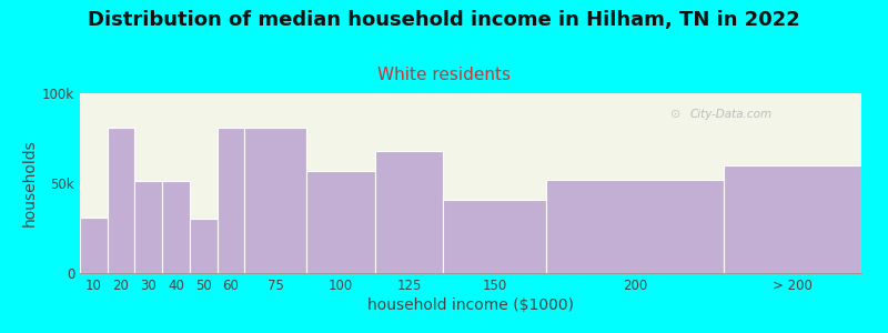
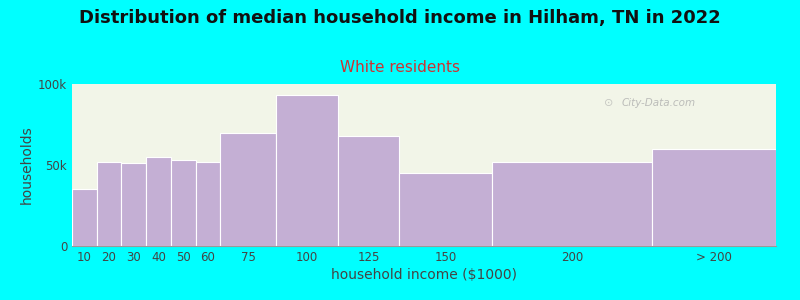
10: 31k -> 35k
20: 81k -> 52k
40: 51k -> 55k
50: 30k -> 53k
60: 81k -> 52k
75: 81k -> 70k
100: 57k -> 93k
150: 41k -> 45k
